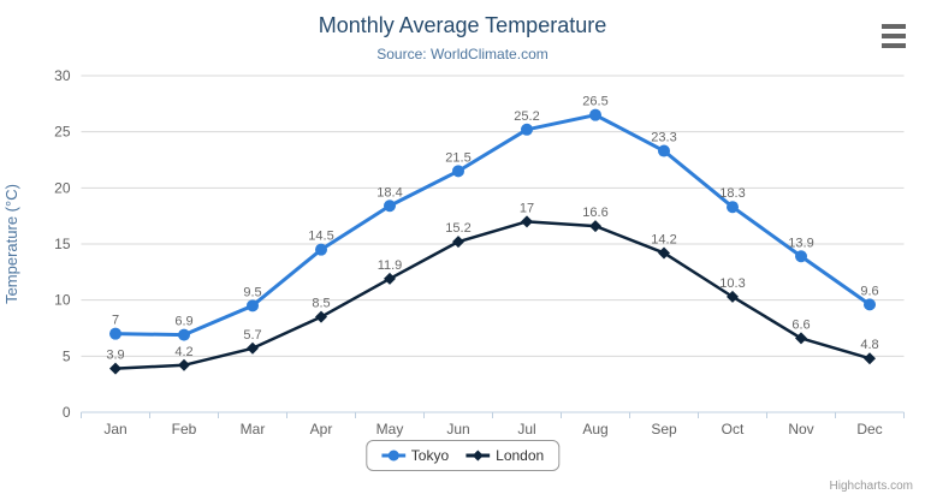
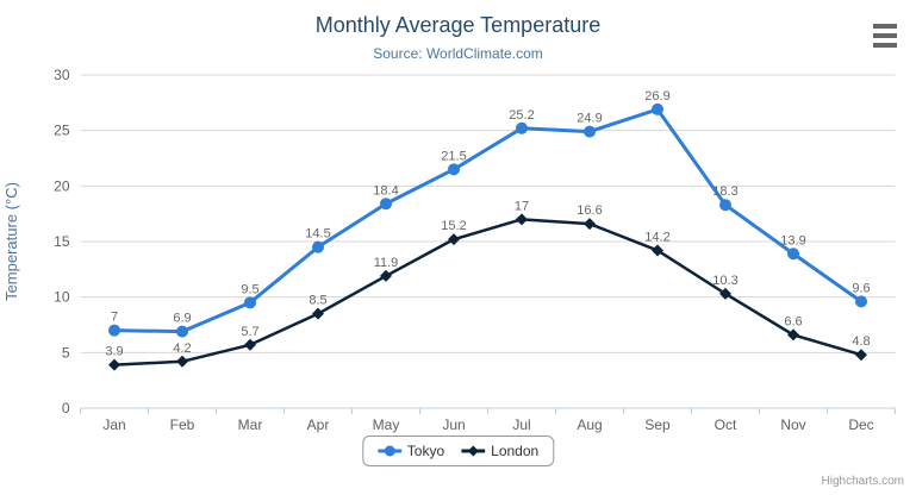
Tokyo/Aug: 26.5 -> 24.9
Tokyo/Sep: 23.3 -> 26.9
